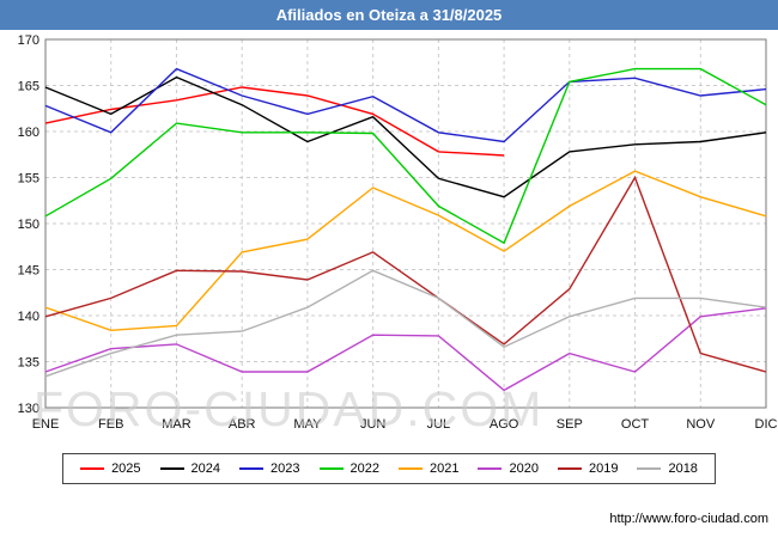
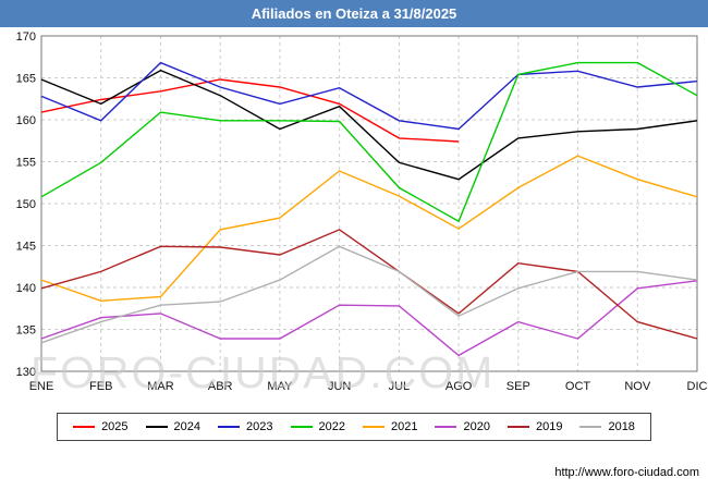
2019/OCT: 155 -> 142
